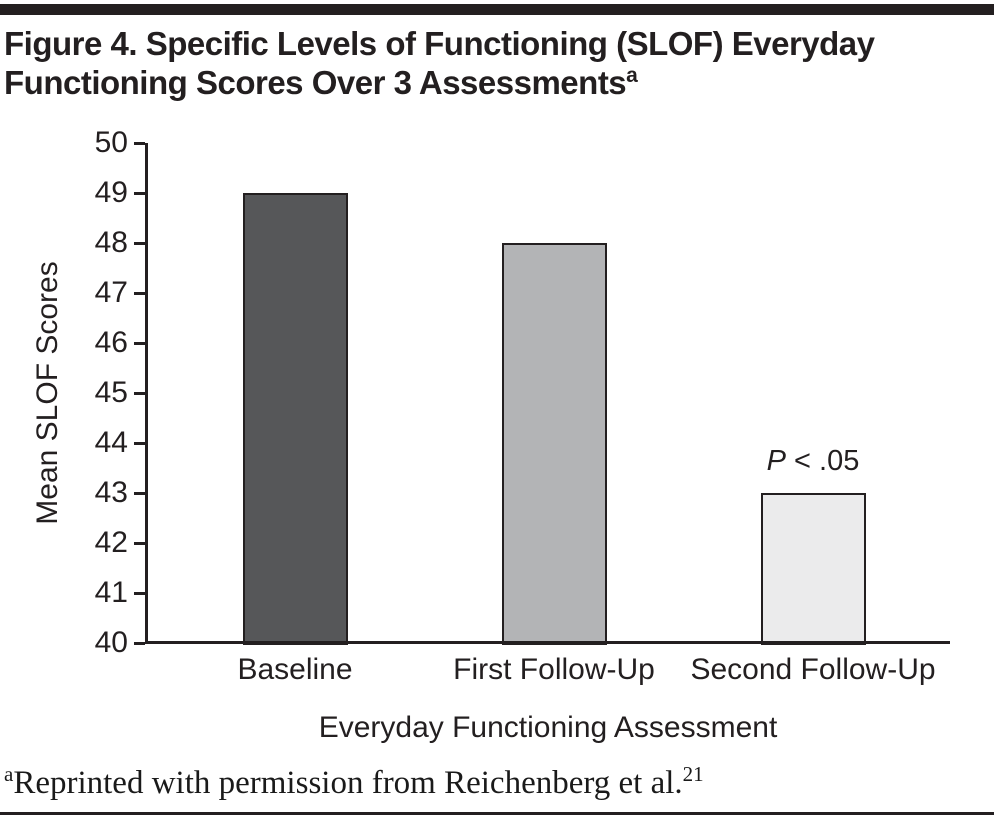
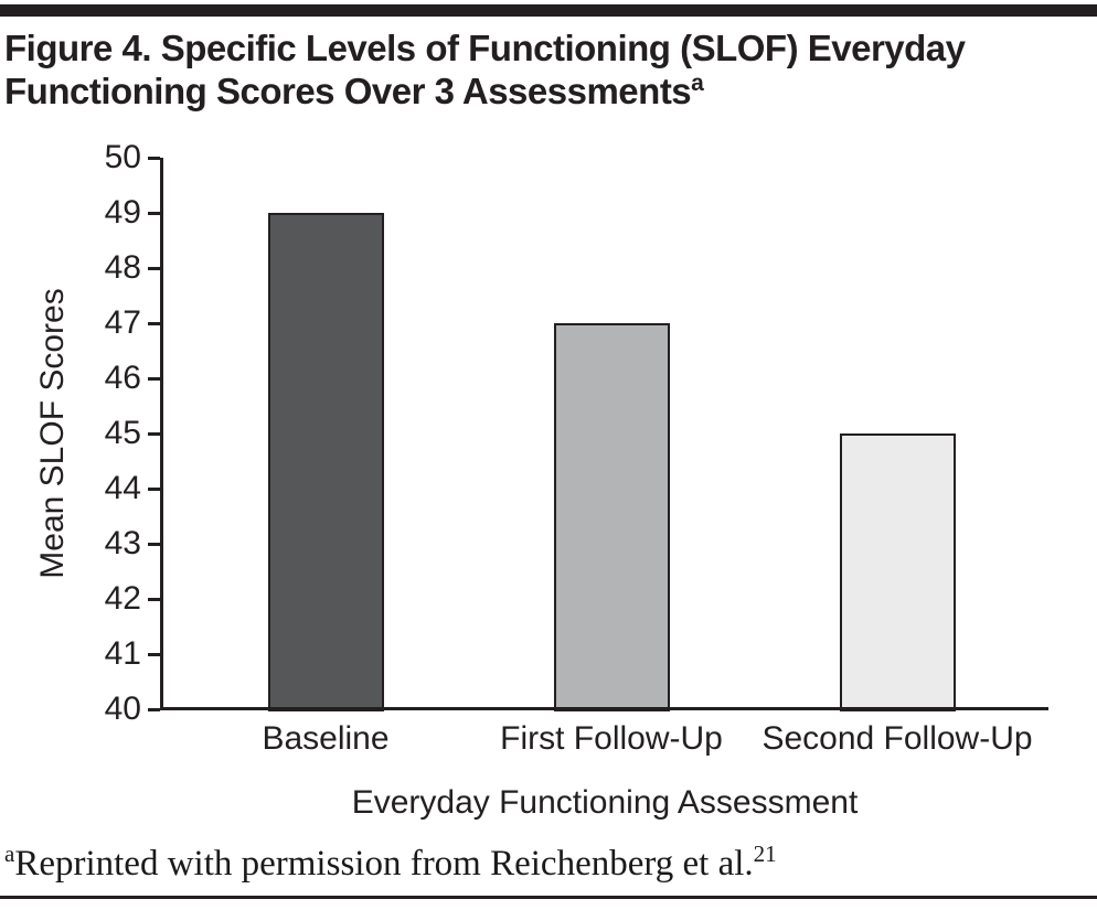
First Follow-Up: 48 -> 47
Second Follow-Up: 43 -> 45
